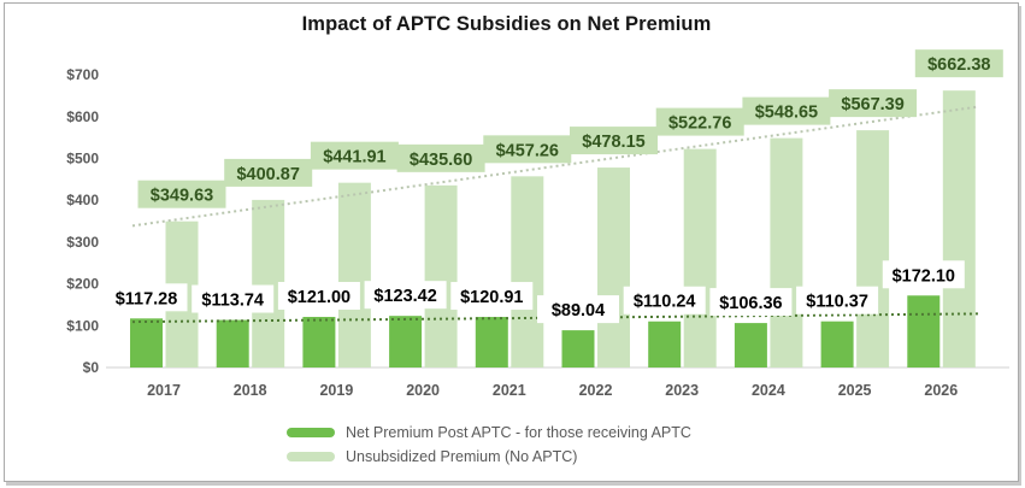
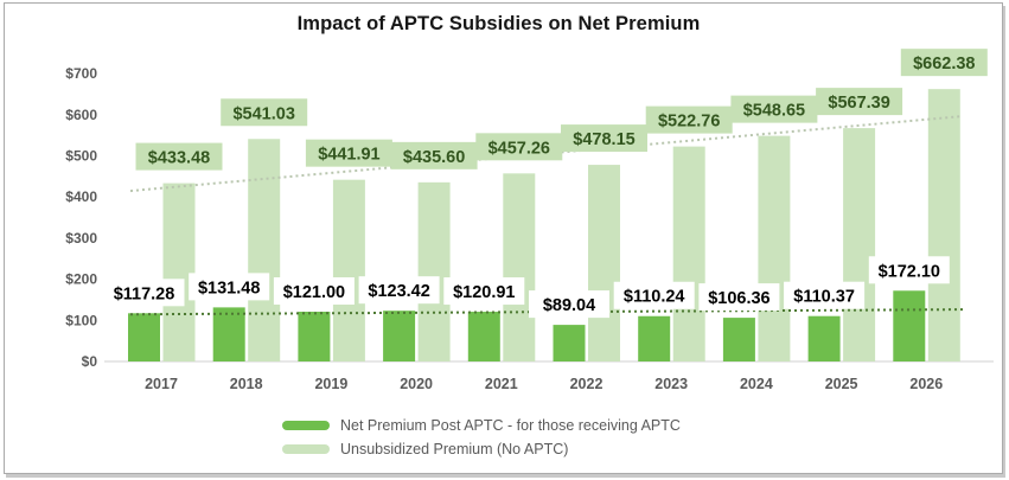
Unsubsidized Premium (No APTC)/2017: $349.63 -> $433.48
Net Premium Post APTC - for those receiving APTC/2018: $113.74 -> $131.48
Unsubsidized Premium (No APTC)/2018: $400.87 -> $541.03
